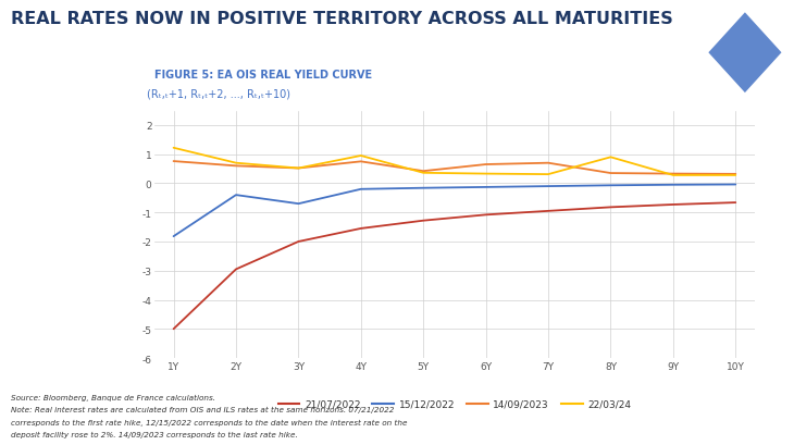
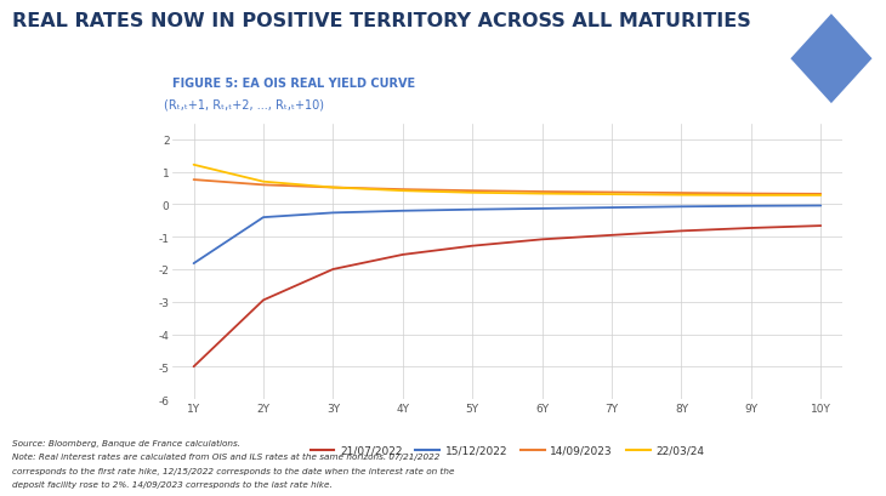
15/12/2022/3Y: -0.70 -> -0.26
14/09/2023/4Y: 0.75 -> 0.46
22/03/24/4Y: 0.95 -> 0.42
14/09/2023/6Y: 0.65 -> 0.39
14/09/2023/7Y: 0.70 -> 0.37
22/03/24/8Y: 0.90 -> 0.29
